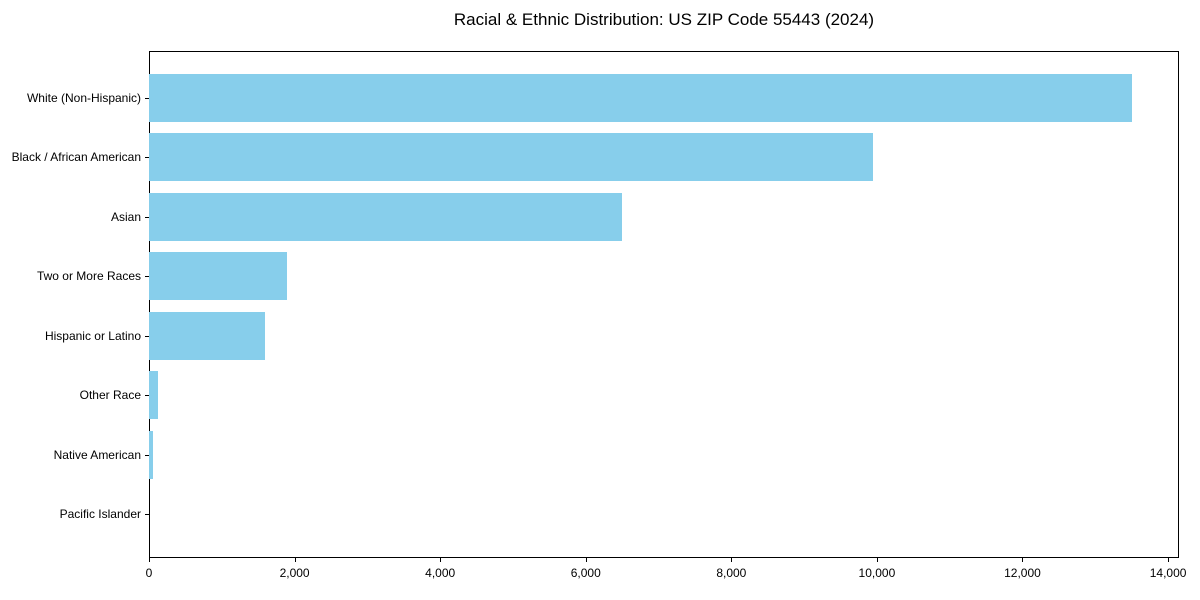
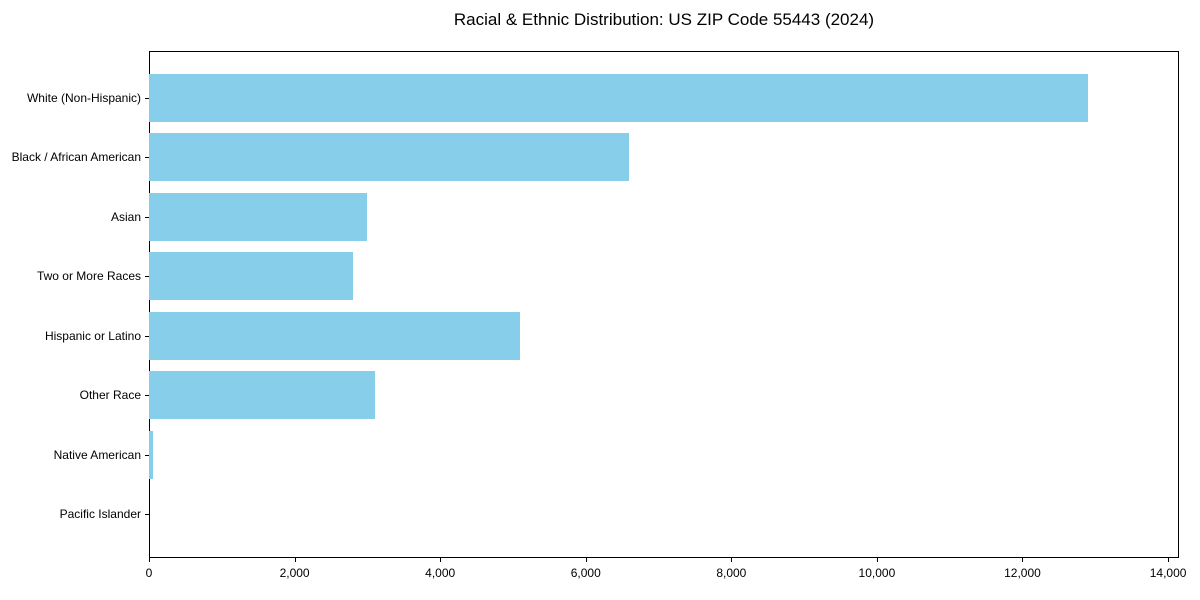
White (Non-Hispanic): 13500 -> 12900
Black / African American: 10000 -> 6600
Asian: 6500 -> 3000
Two or More Races: 1900 -> 2800
Hispanic or Latino: 1600 -> 5100
Other Race: 100 -> 3100
